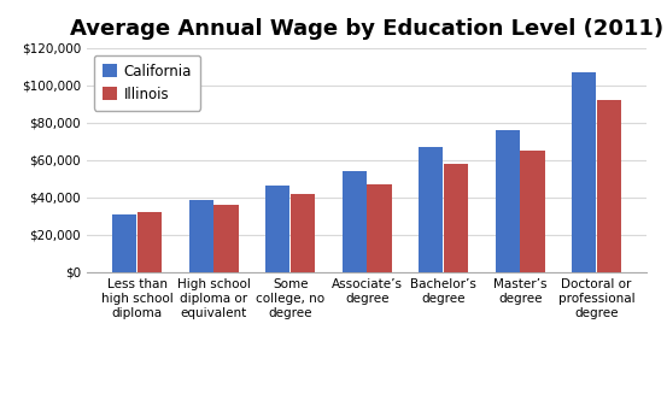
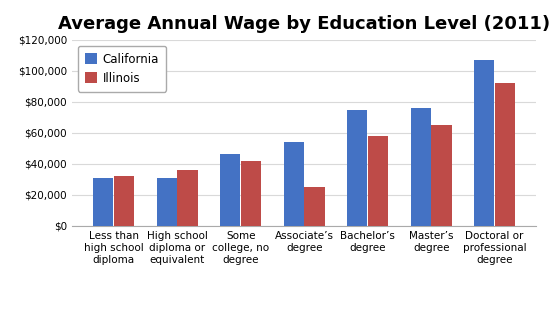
California/High school diploma or equivalent: $38,000 -> $31,000
Illinois/Associate’s degree: $47,000 -> $25,000
California/Bachelor’s degree: $67,000 -> $75,000
